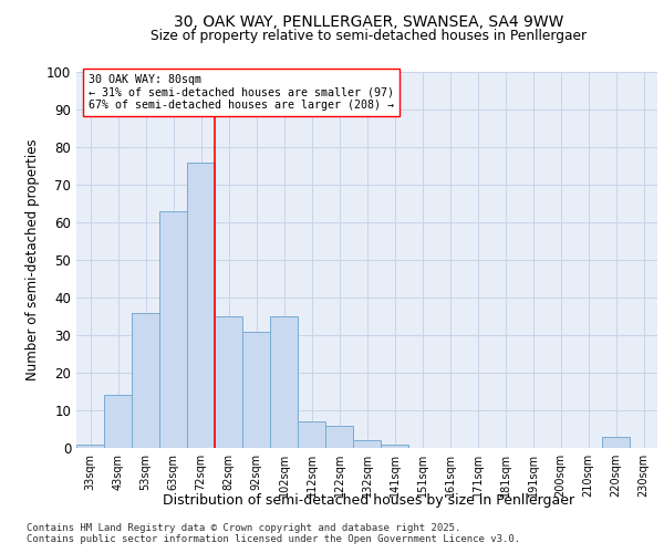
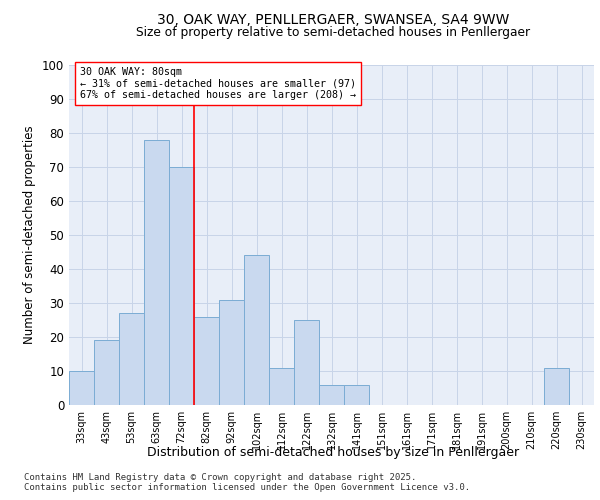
33sqm: 1 -> 10
43sqm: 14 -> 19
53sqm: 36 -> 27
63sqm: 63 -> 78
72sqm: 76 -> 70
82sqm: 35 -> 26
102sqm: 35 -> 44
112sqm: 7 -> 11
122sqm: 6 -> 25
132sqm: 2 -> 6
141sqm: 1 -> 6
220sqm: 3 -> 11
